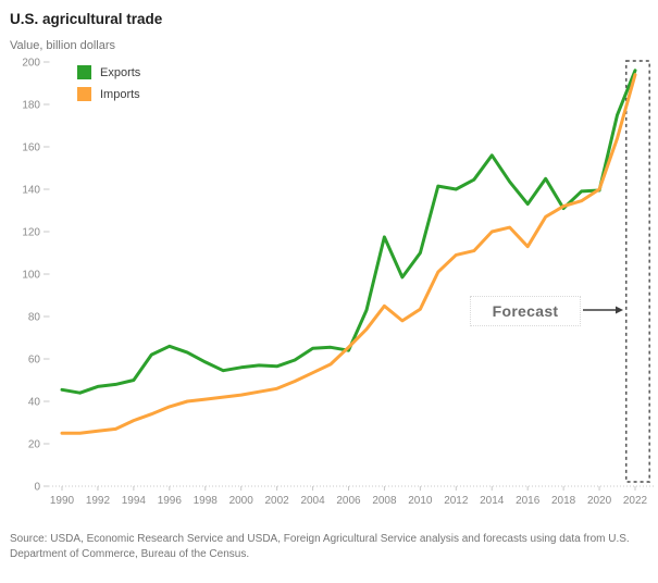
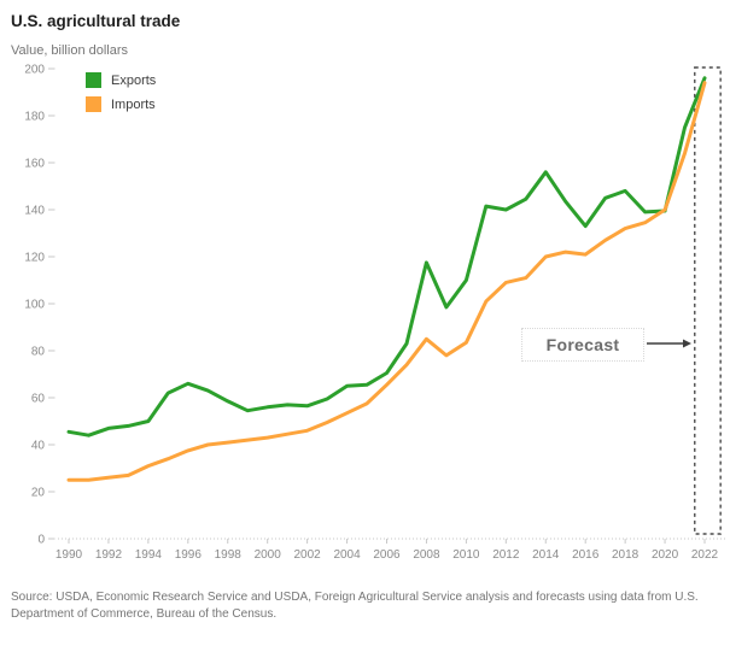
Exports/2006: 64 -> 70
Imports/2016: 113 -> 121
Exports/2018: 131 -> 148
